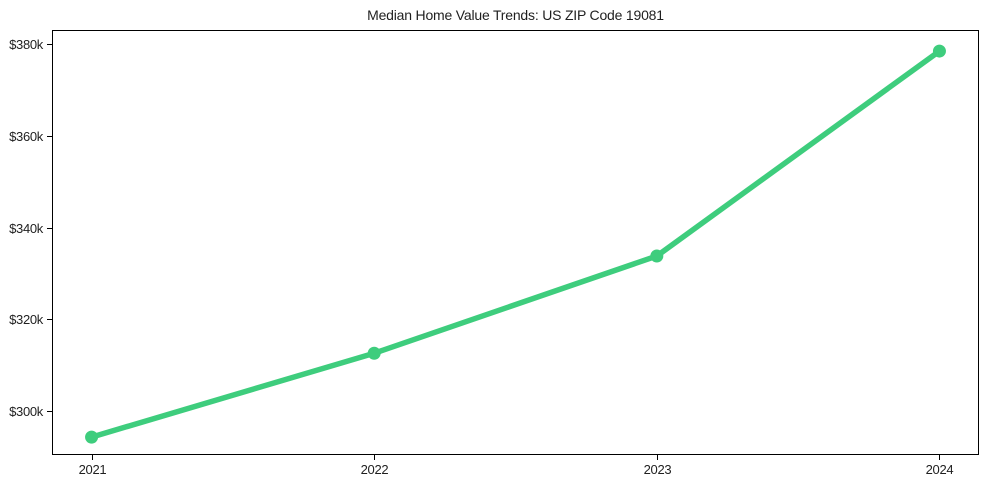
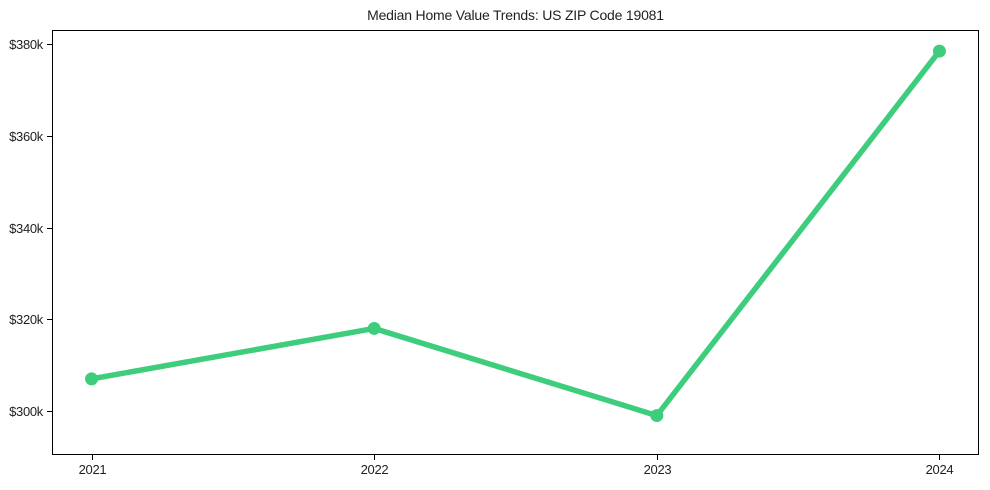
2021: $294k -> $307k
2022: $313k -> $318k
2023: $334k -> $299k
